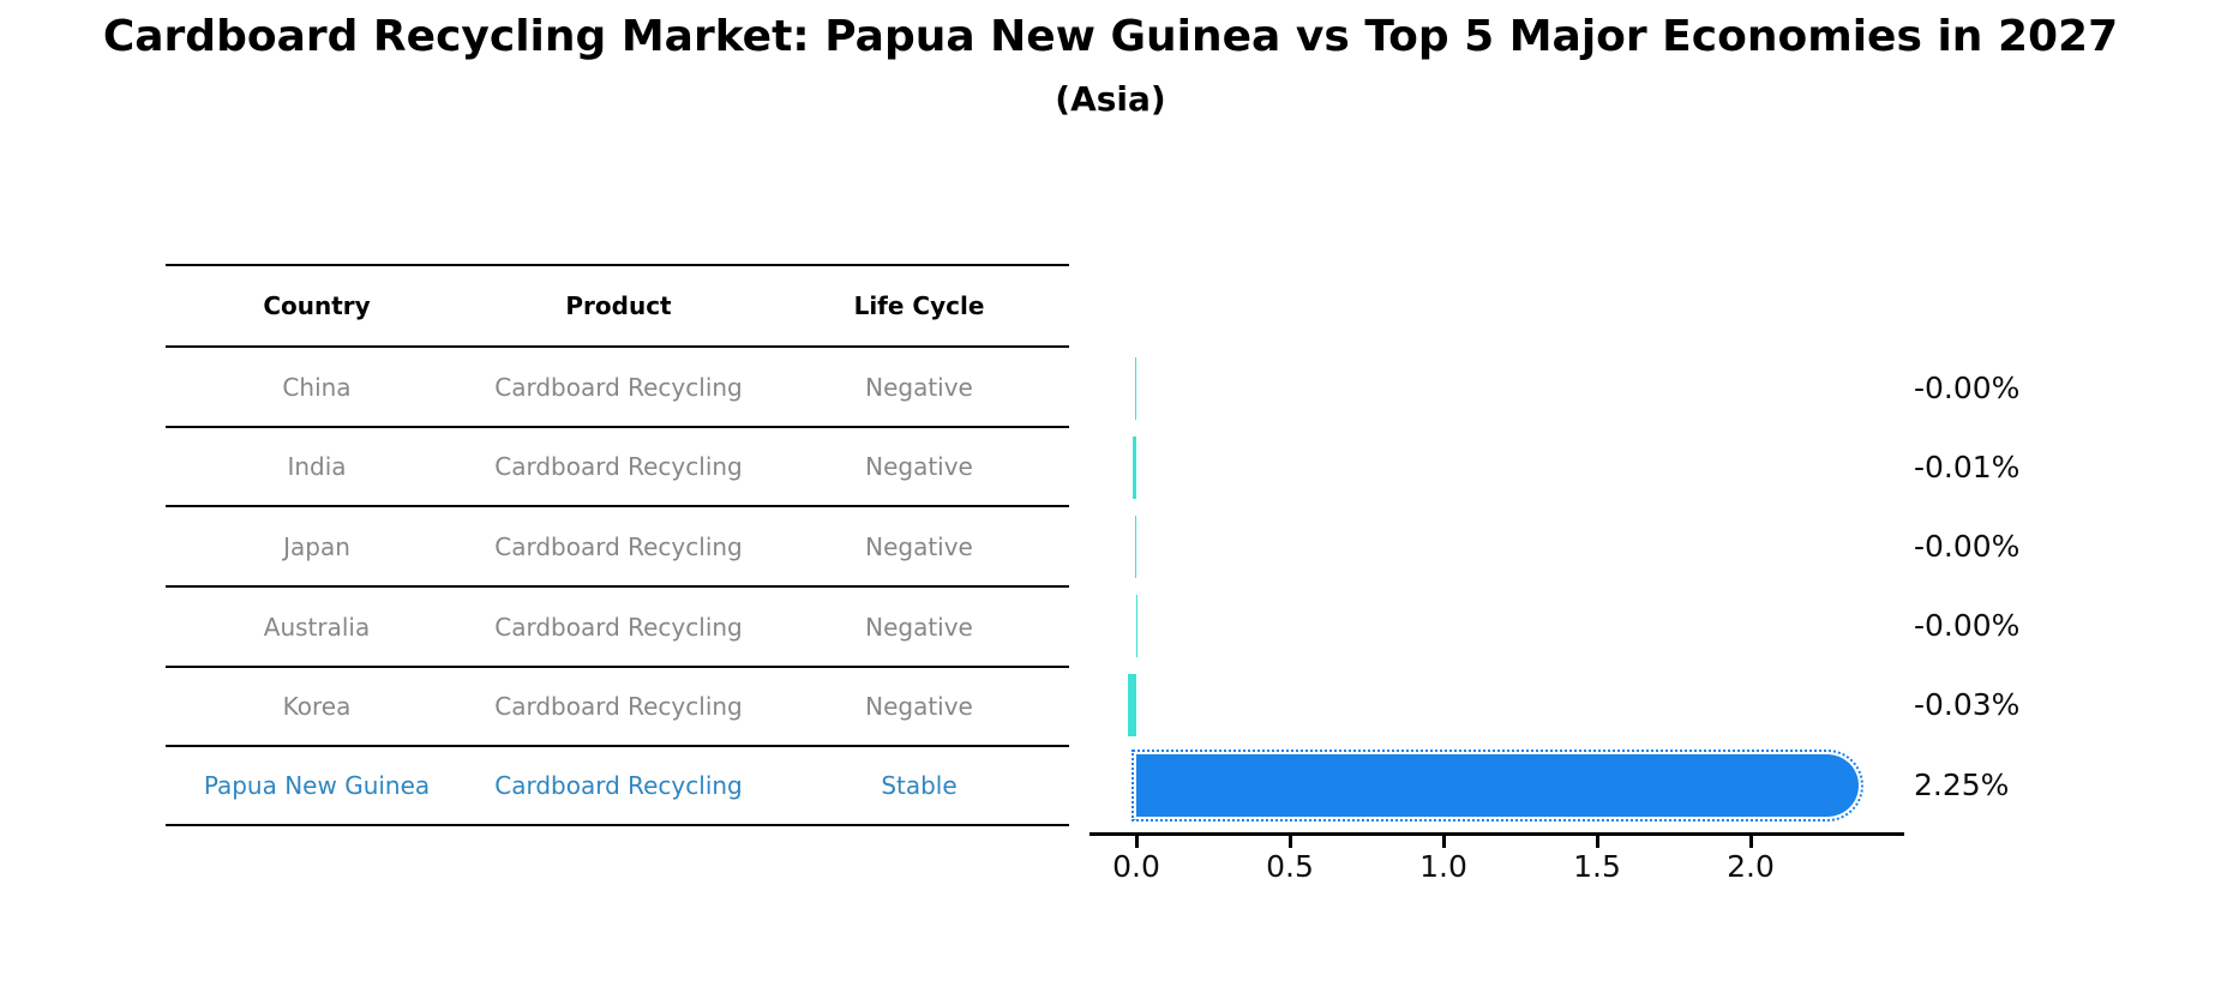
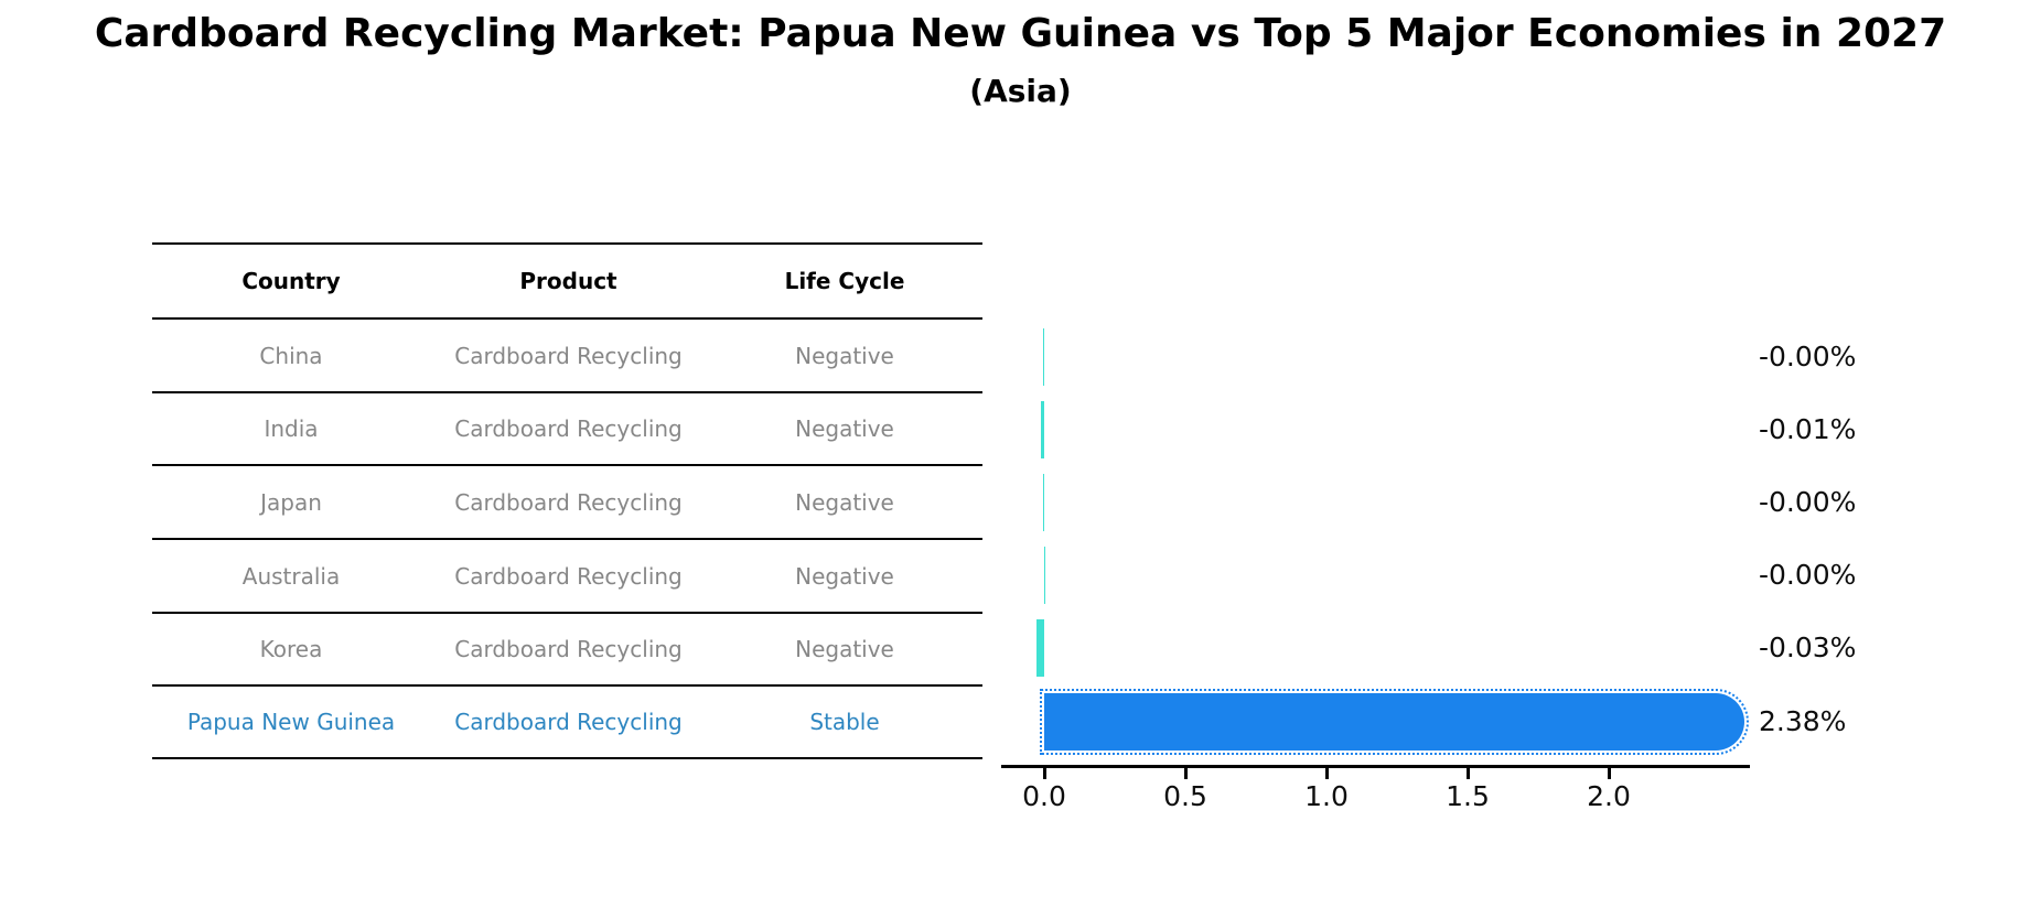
Papua New Guinea: 2.25% -> 2.38%
